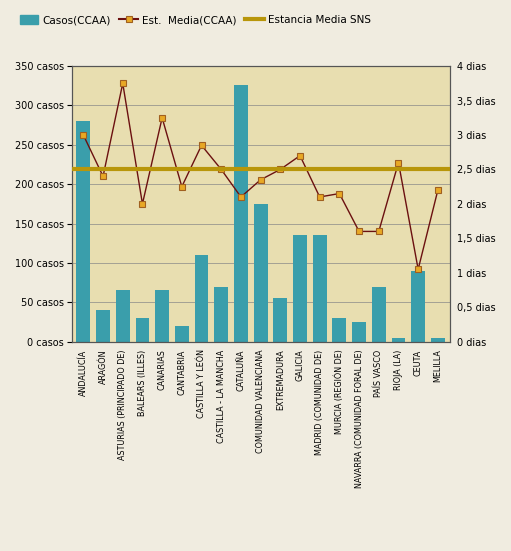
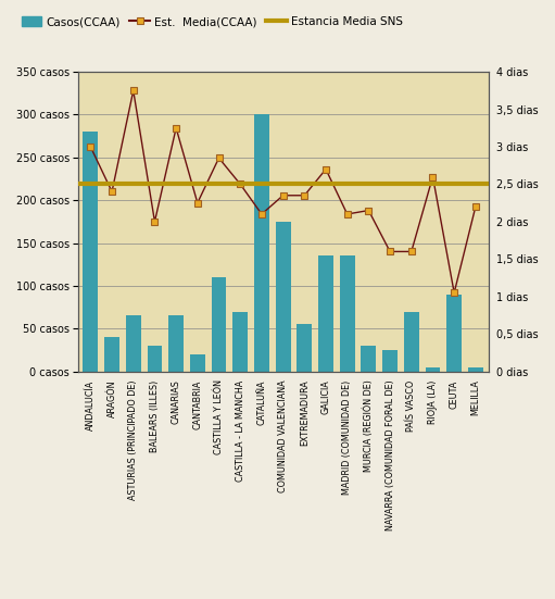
Casos(CCAA)/CATALUÑA: 326 casos -> 300 casos
Est. Media(CCAA)/EXTREMADURA: 2,50 dias -> 2,35 dias
